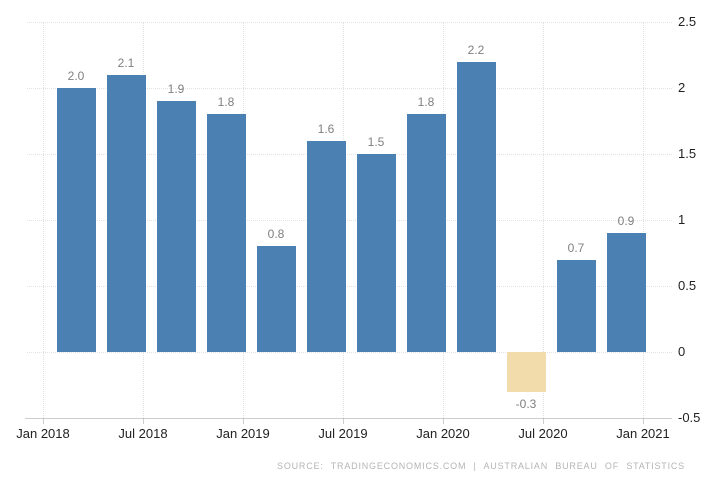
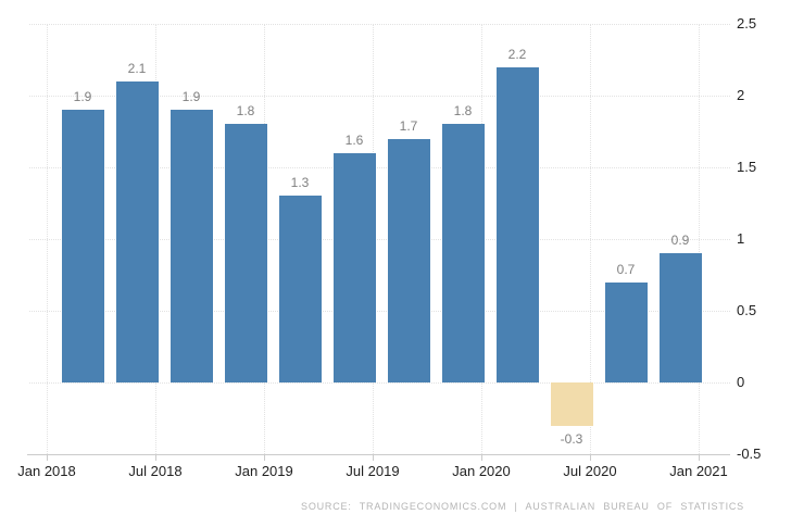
Jan 2018: 2.0 -> 1.9
Jan 2019: 0.8 -> 1.3
Jul 2019: 1.5 -> 1.7
